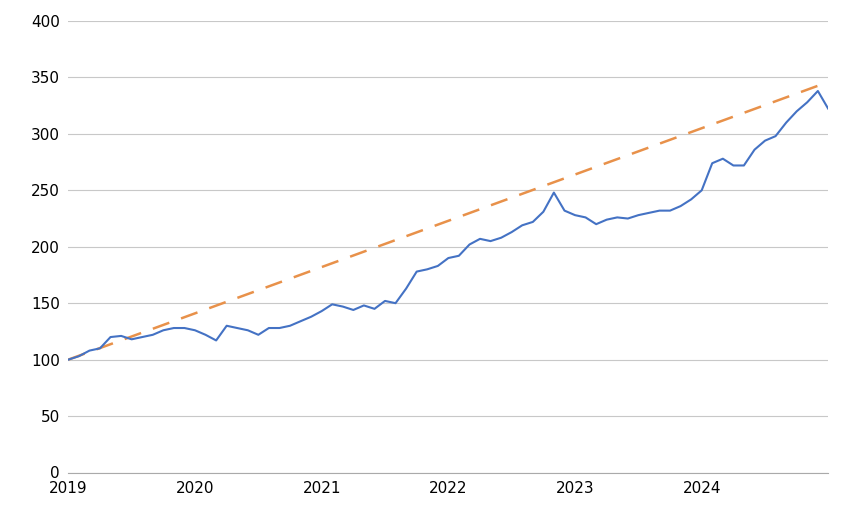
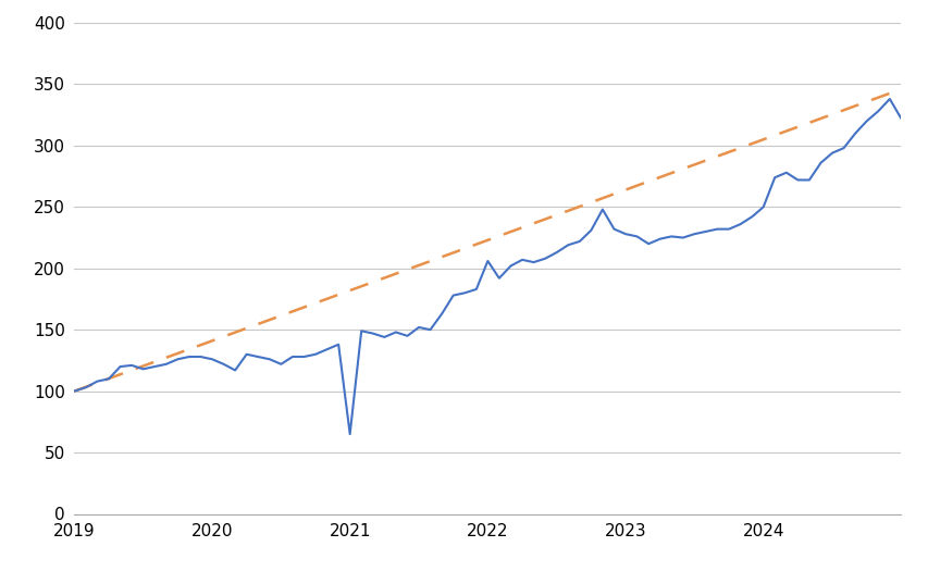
2021: 143 -> 65
2022: 190 -> 206
